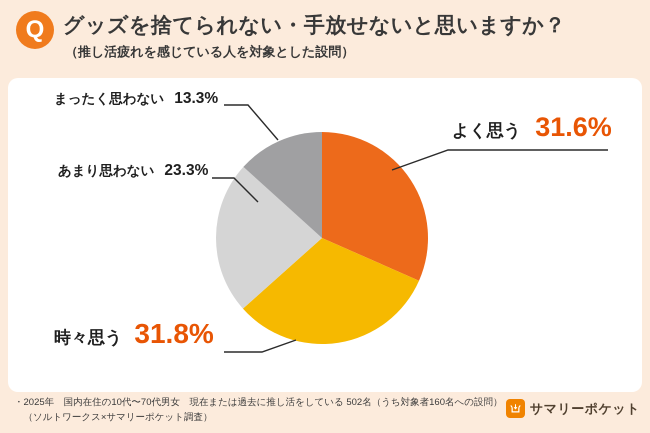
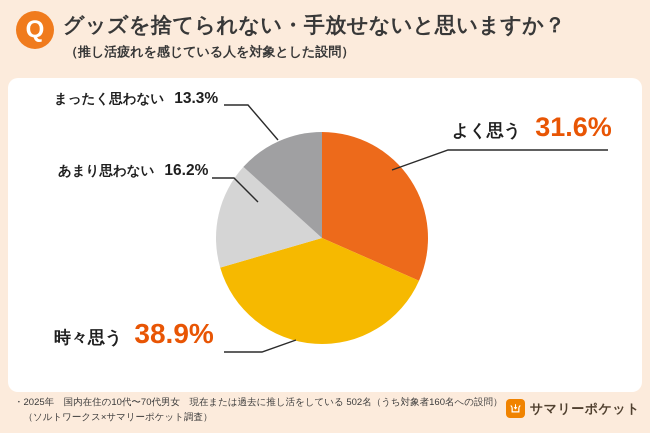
時々思う: 31.8% -> 38.9%
あまり思わない: 23.3% -> 16.2%
